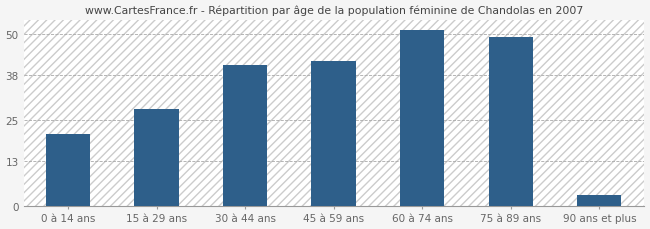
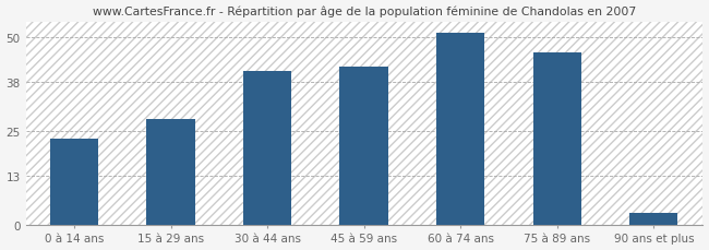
0 à 14 ans: 21 -> 23
75 à 89 ans: 49 -> 46
